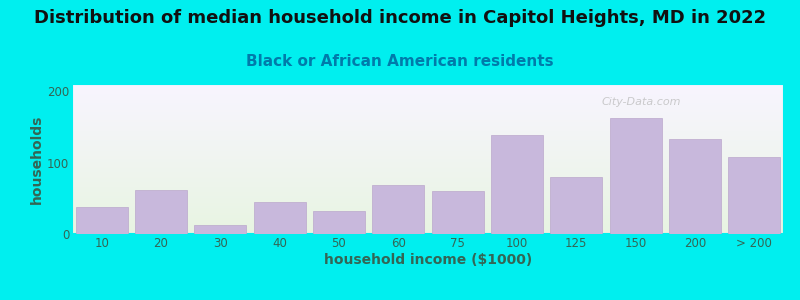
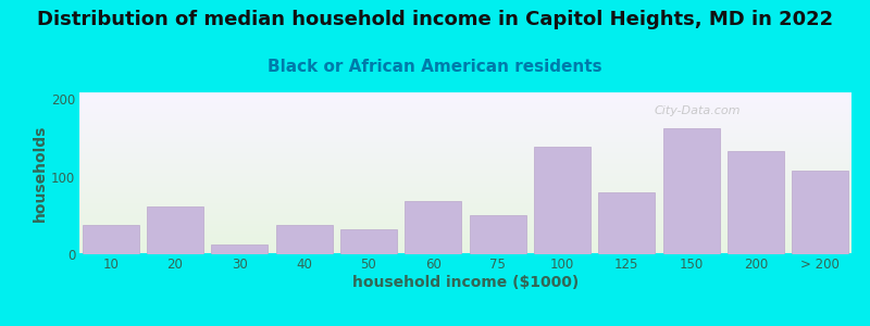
40: 45 -> 38
75: 60 -> 50
